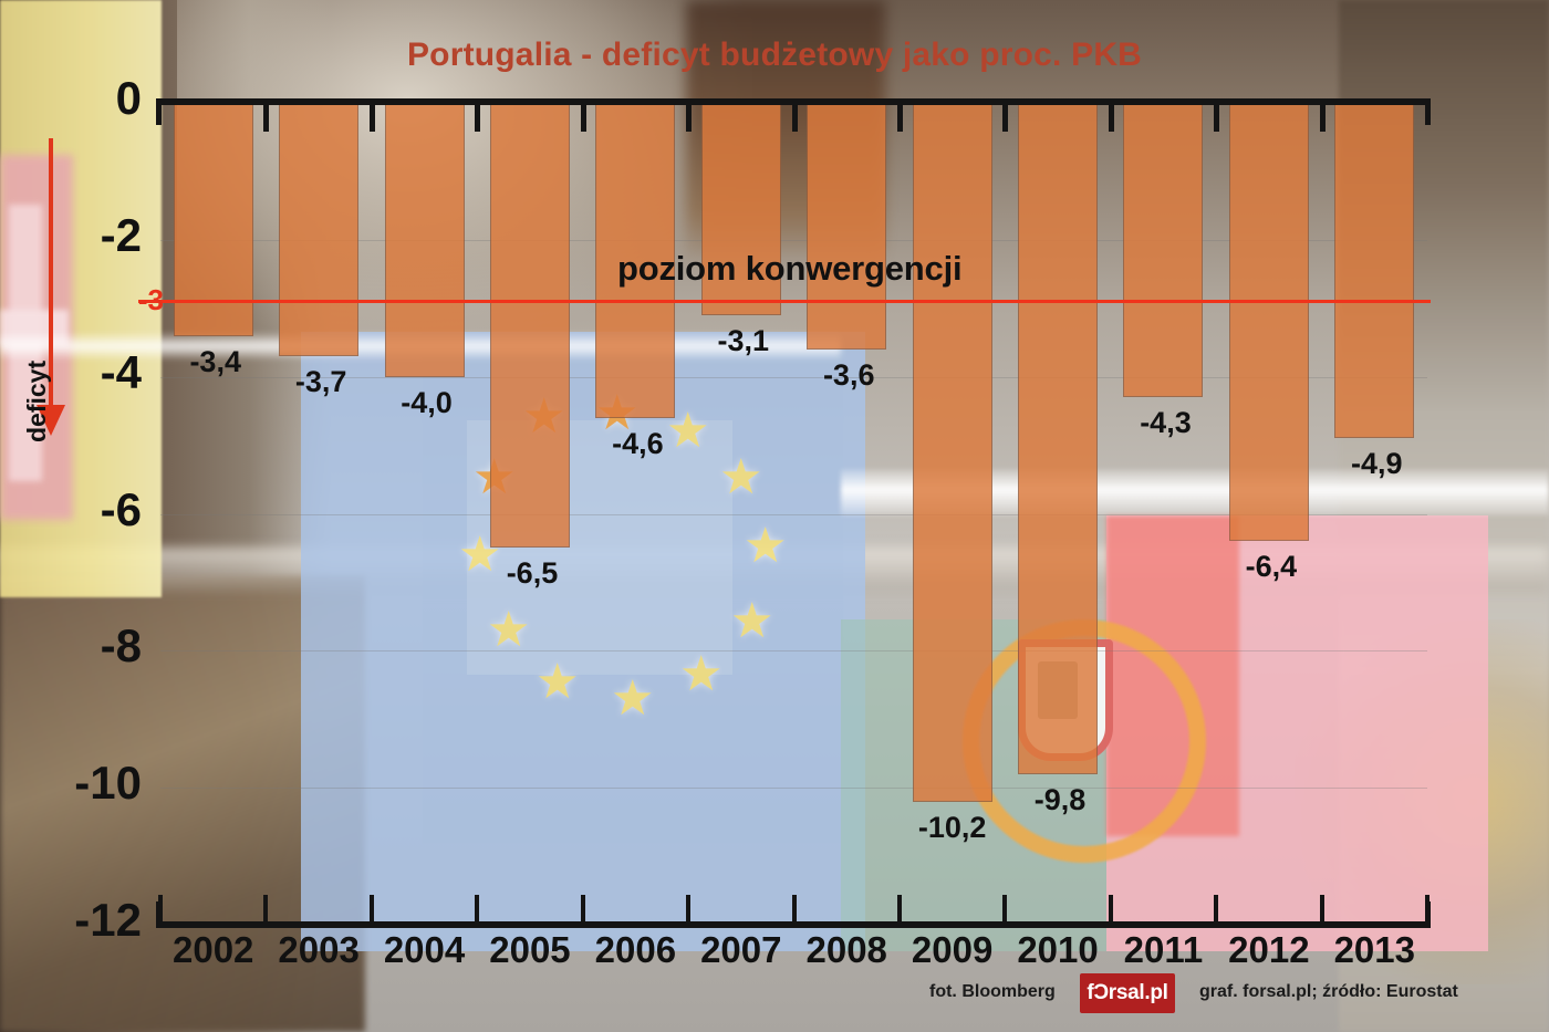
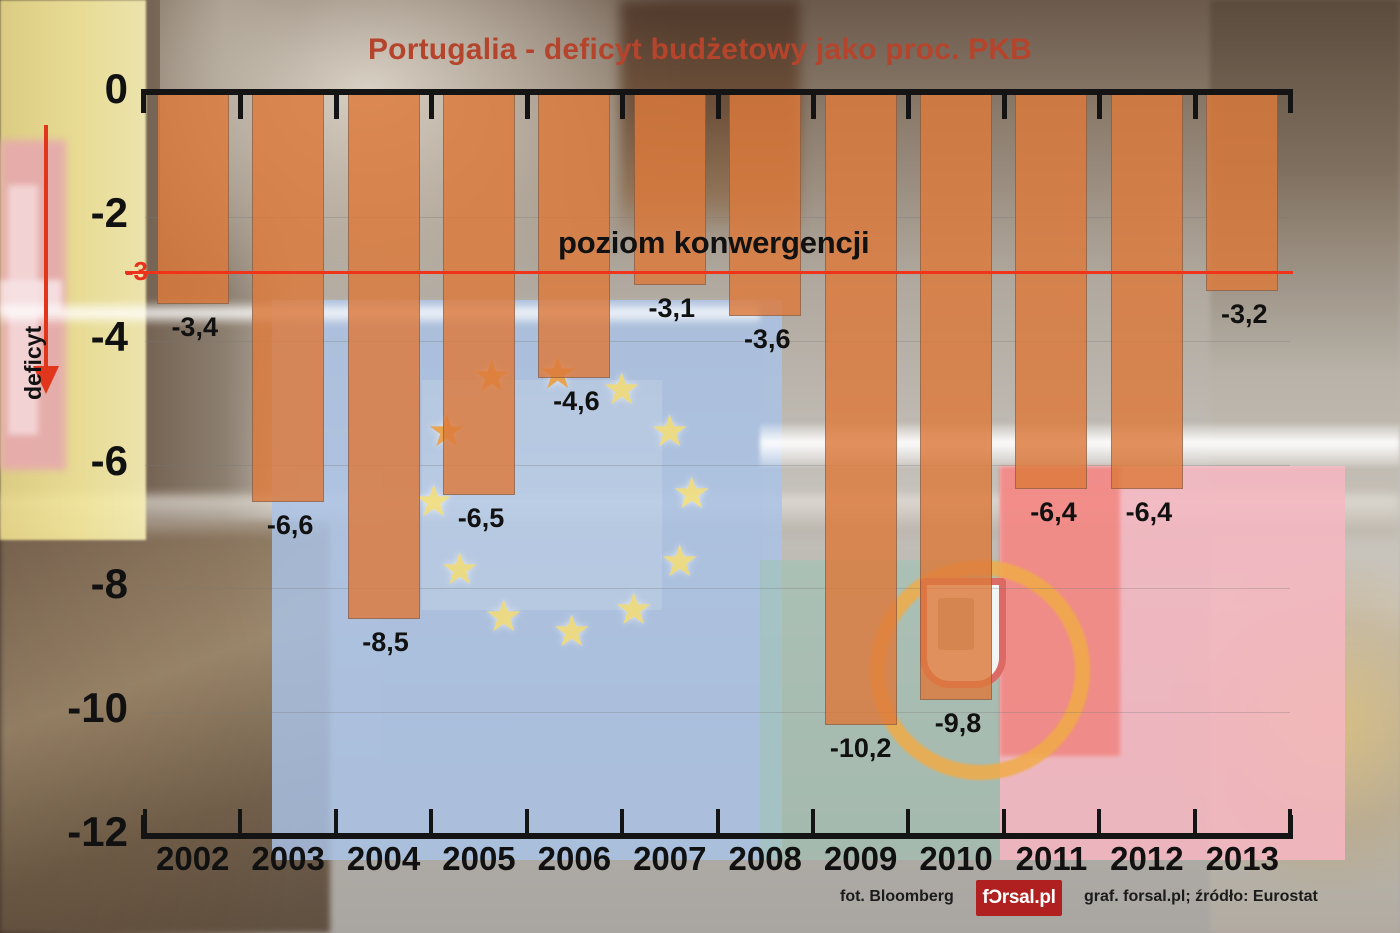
2003: -3,7 -> -6,6
2004: -4,0 -> -8,5
2011: -4,3 -> -6,4
2013: -4,9 -> -3,2
